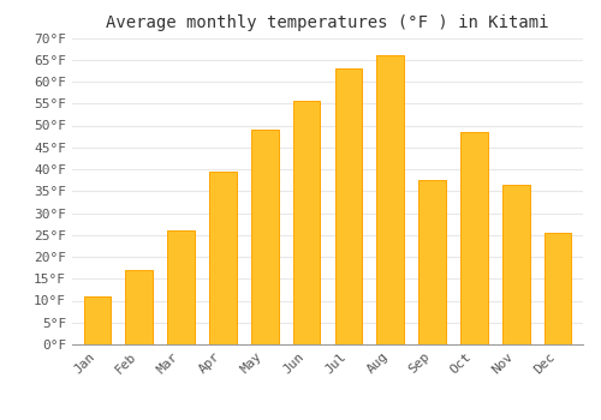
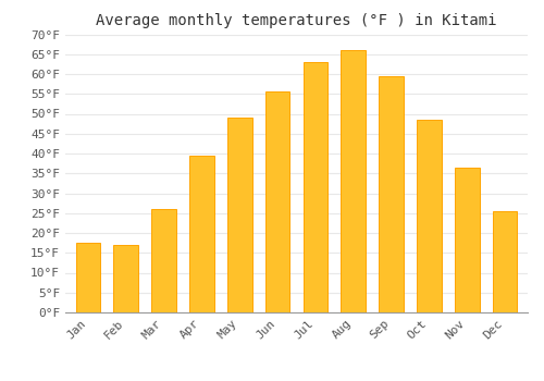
Jan: 11.0°F -> 17.5°F
Sep: 37.5°F -> 59.5°F
